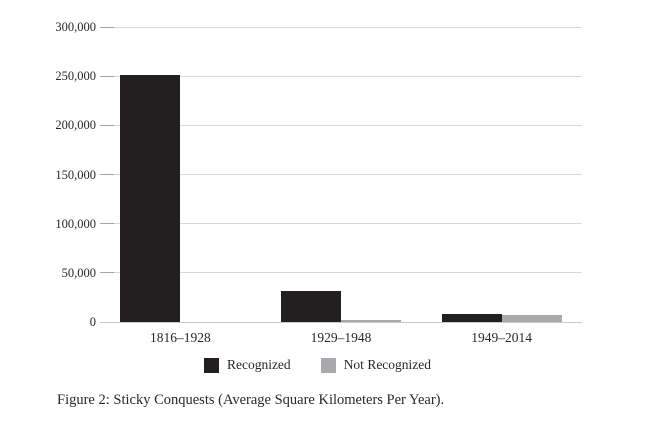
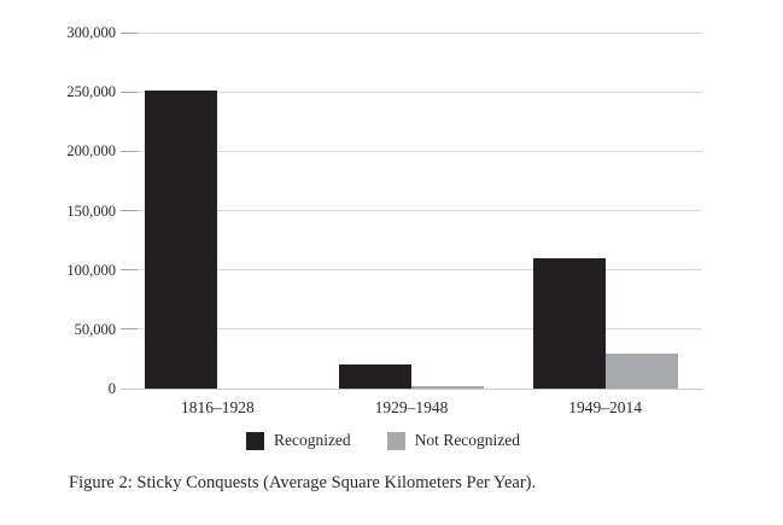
Recognized/1929–1948: 30000 -> 20000
Recognized/1949–2014: 10000 -> 110000
Not Recognized/1949–2014: 10000 -> 30000
